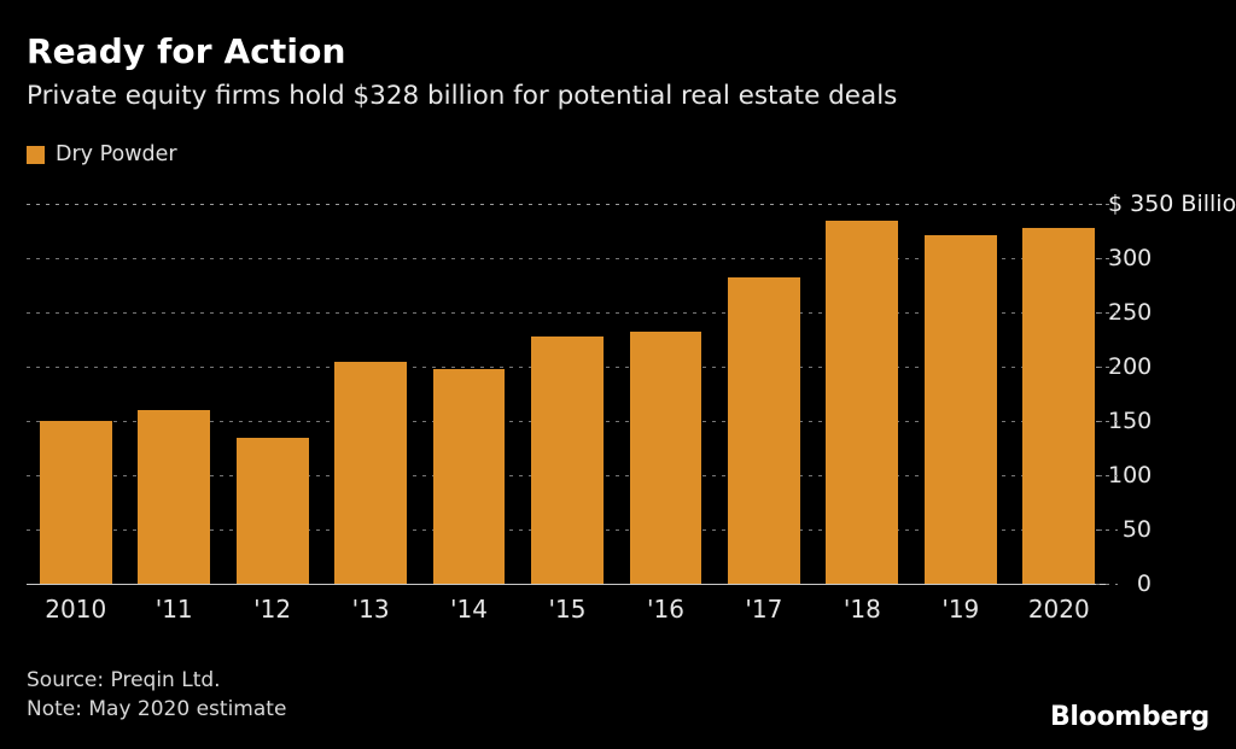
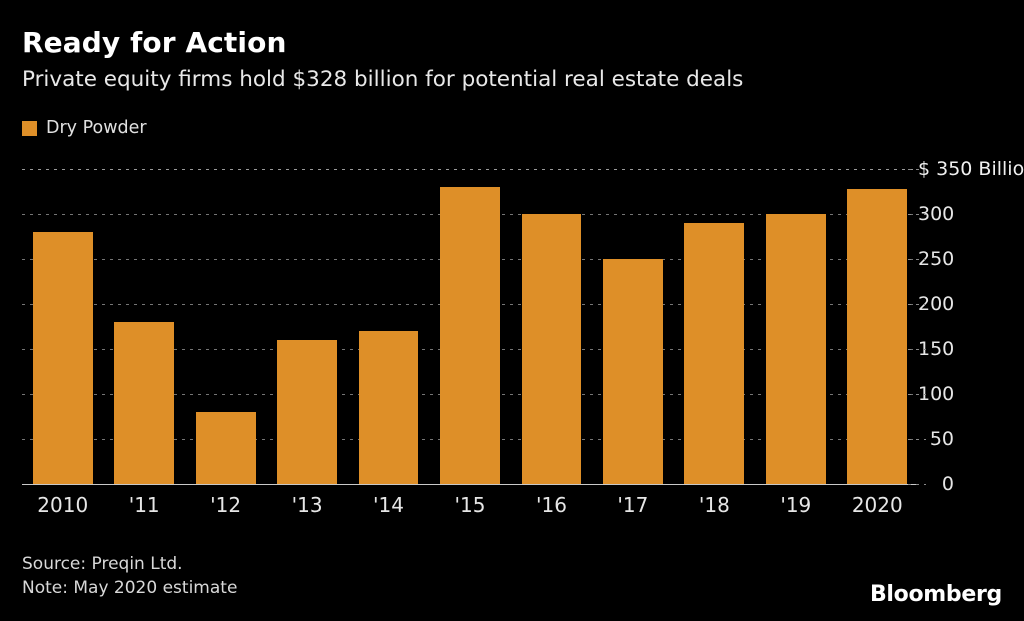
2010: 150 -> 280
'11: 160 -> 180
'12: 140 -> 80
'13: 200 -> 160
'14: 200 -> 170
'15: 230 -> 330
'16: 230 -> 300
'17: 280 -> 250
'18: 330 -> 290
'19: 320 -> 300
